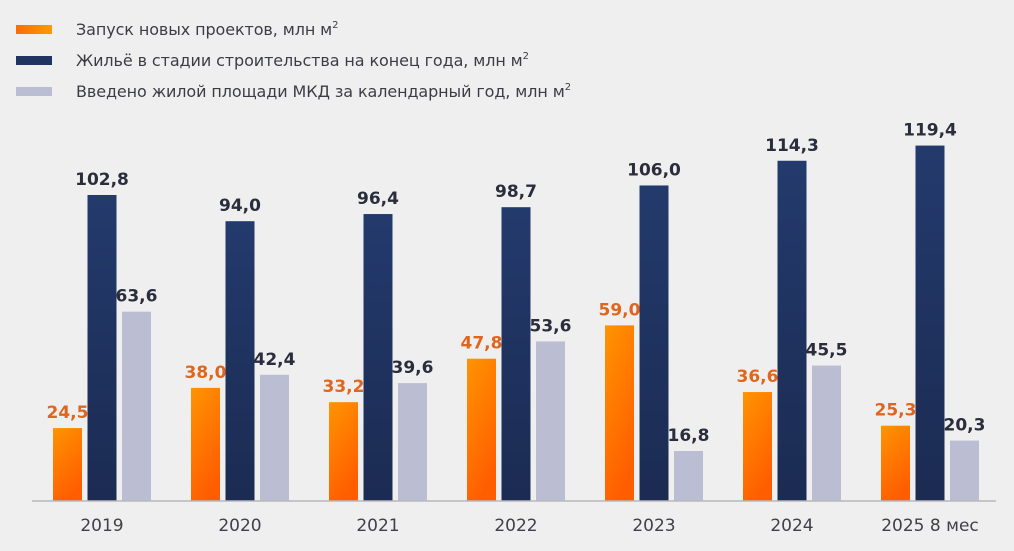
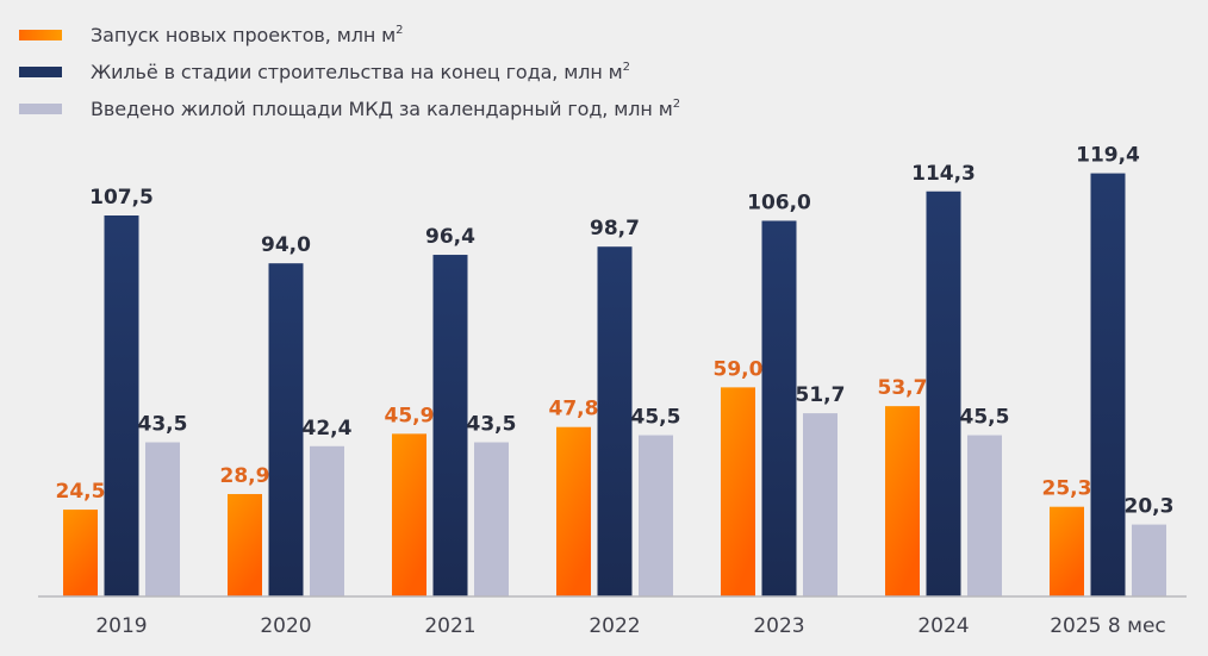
Жильё в стадии строительства на конец года, млн м/2019: 102,8 -> 107,5
Введено жилой площади МКД за календарный год, млн м/2019: 63,6 -> 43,5
Запуск новых проектов, млн м/2020: 38,0 -> 28,9
Запуск новых проектов, млн м/2021: 33,2 -> 45,9
Введено жилой площади МКД за календарный год, млн м/2021: 39,6 -> 43,5
Введено жилой площади МКД за календарный год, млн м/2022: 53,6 -> 45,5
Введено жилой площади МКД за календарный год, млн м/2023: 16,8 -> 51,7
Запуск новых проектов, млн м/2024: 36,6 -> 53,7
